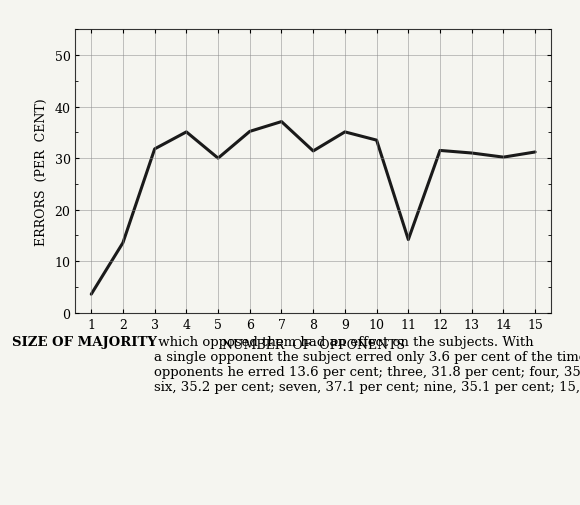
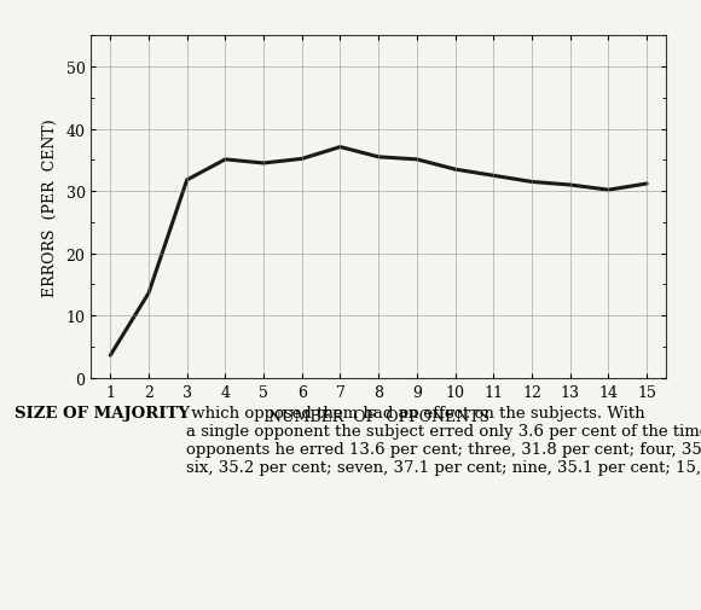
5: 30.0 -> 34.5
8: 31.4 -> 35.5
11: 14.2 -> 32.5
